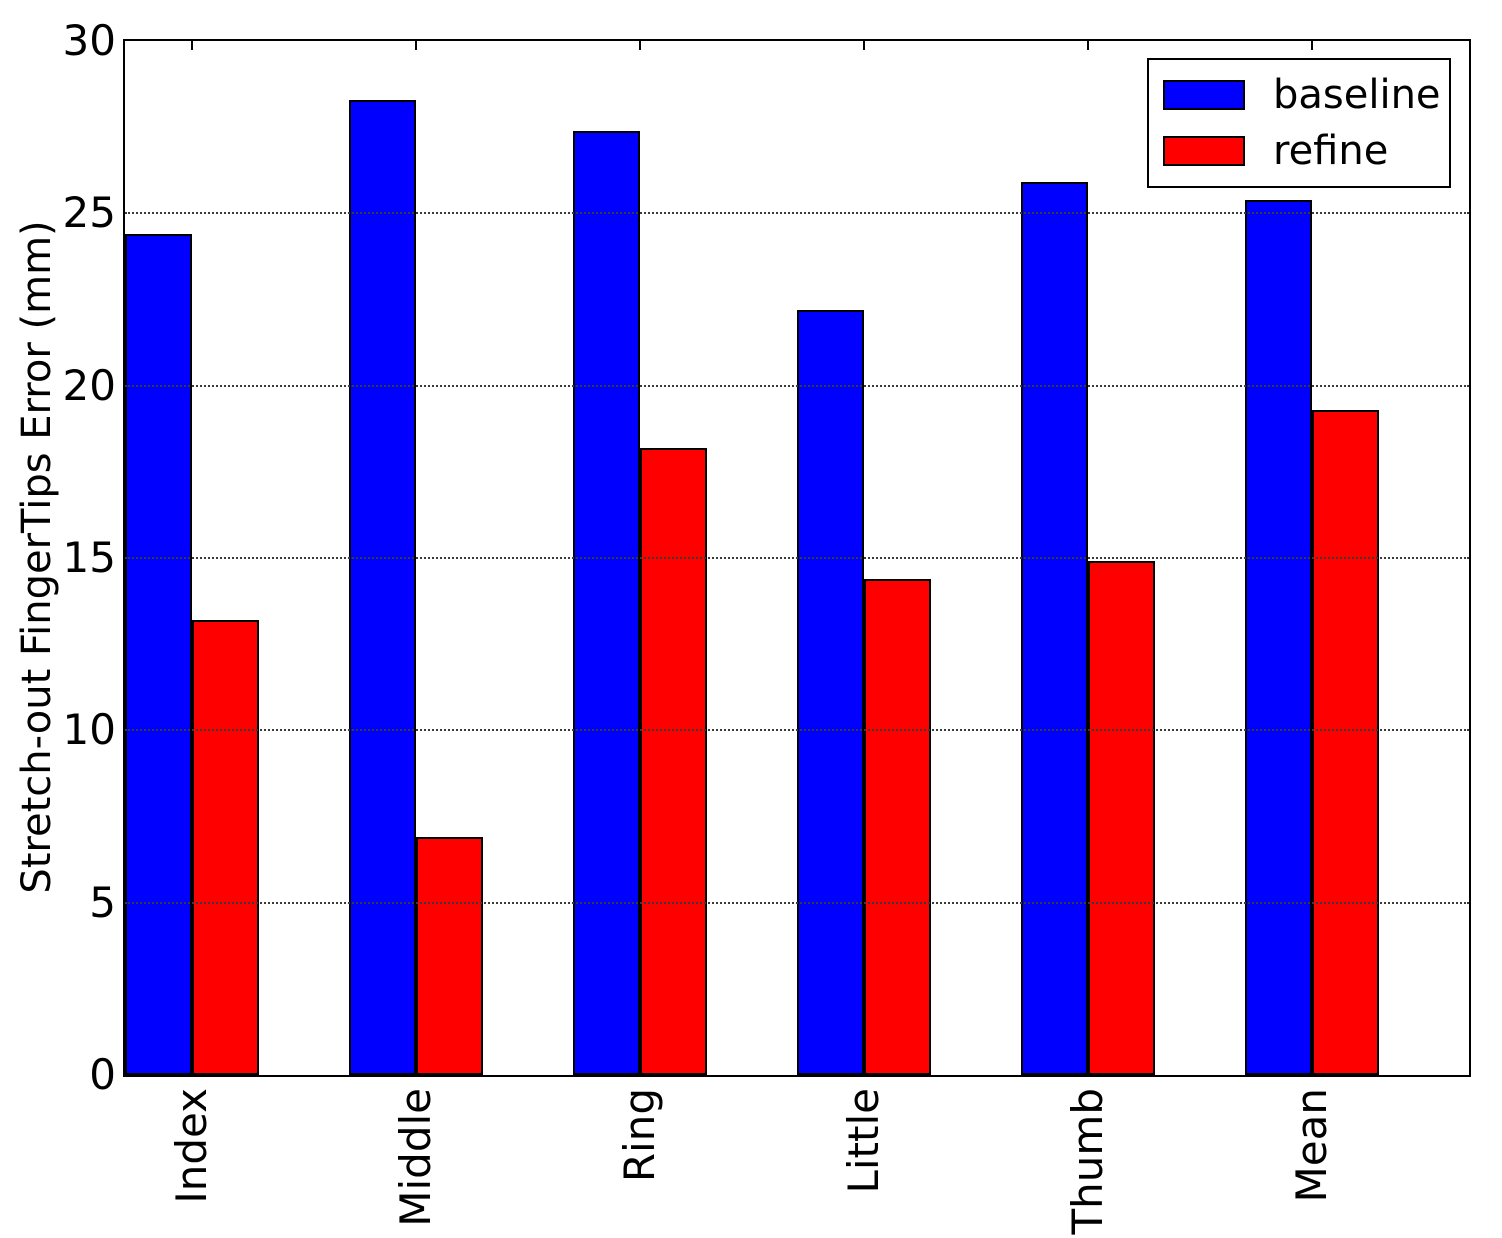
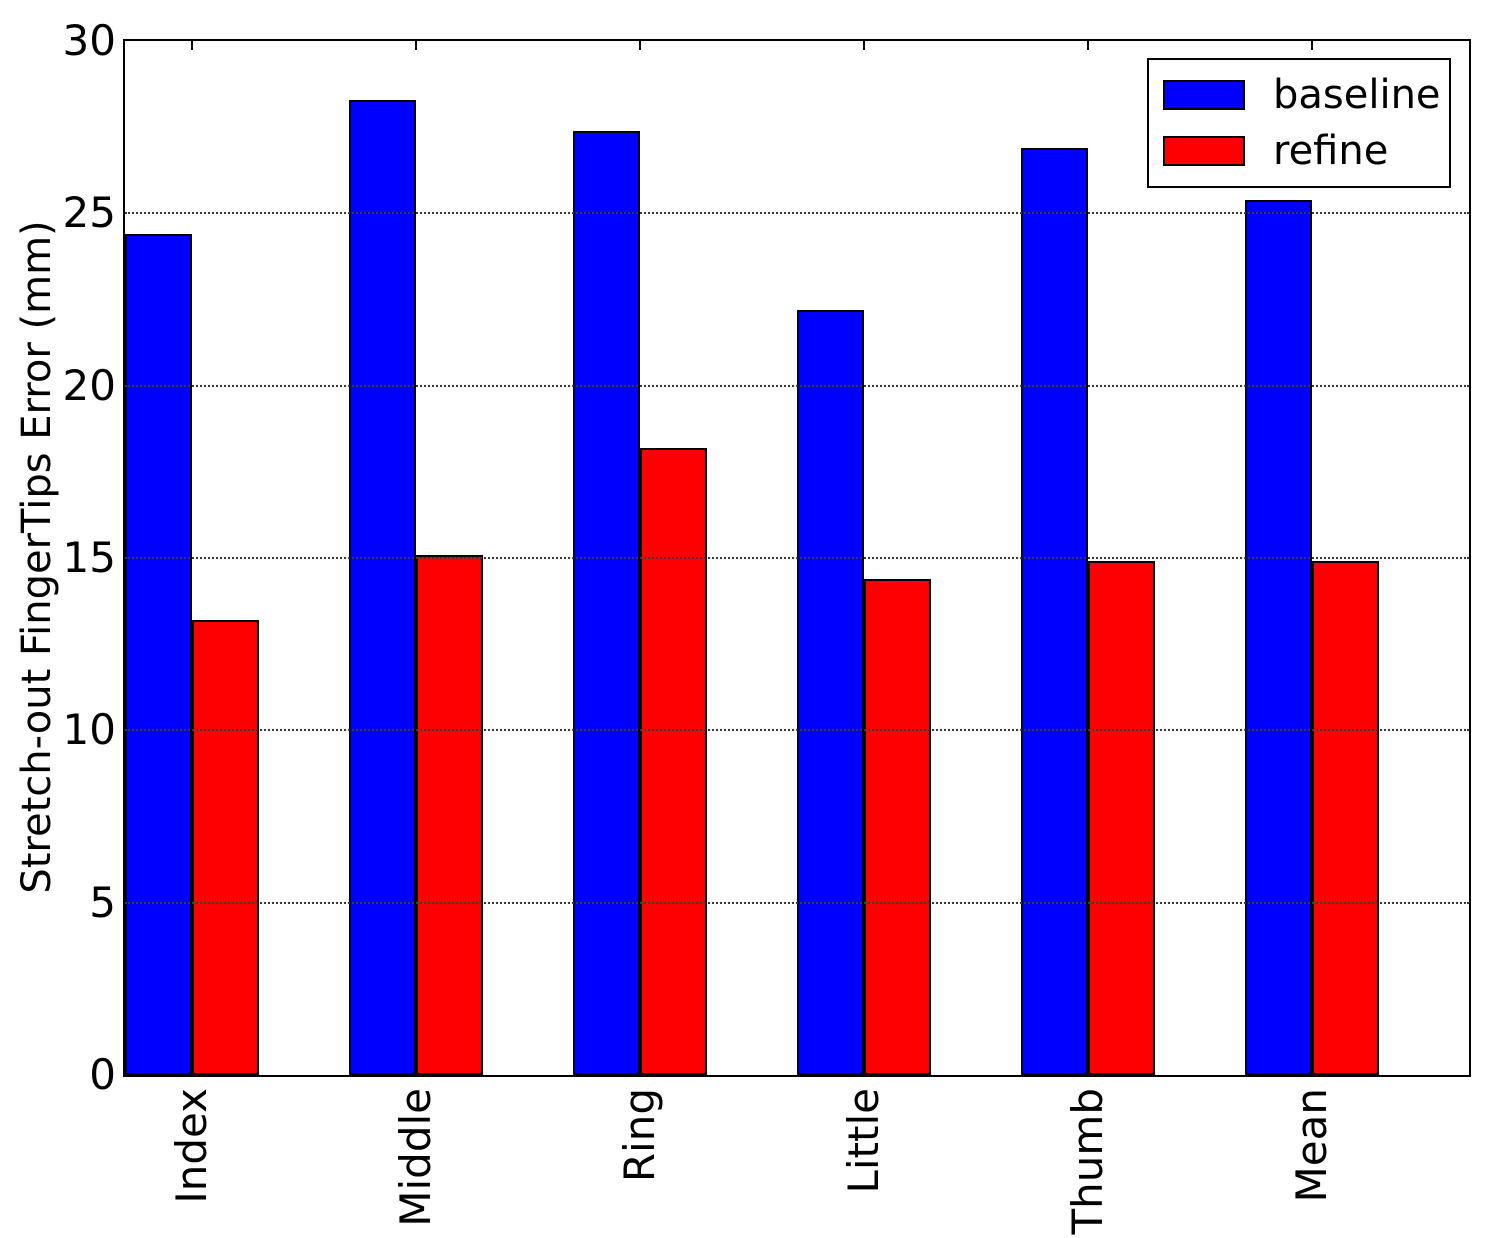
refine/Middle: 6.9 -> 15.1
baseline/Thumb: 25.9 -> 26.9
refine/Mean: 19.3 -> 14.9
